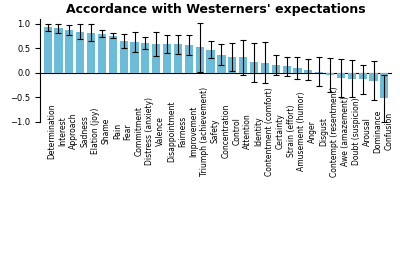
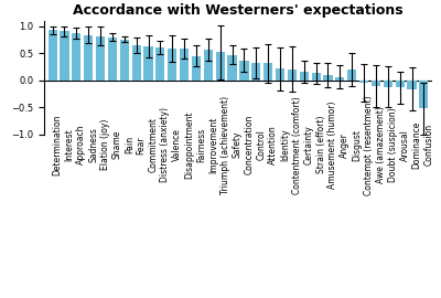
Fairness: 0.58 -> 0.45
Disgust: 0.02 -> 0.20
